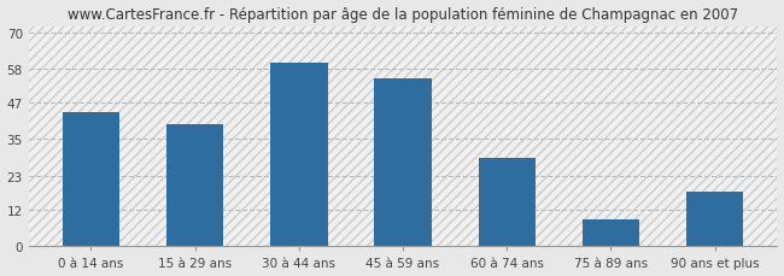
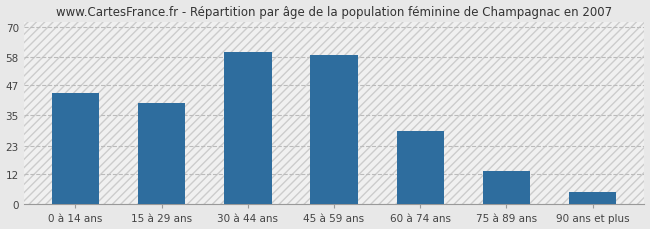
45 à 59 ans: 55 -> 59
75 à 89 ans: 9 -> 13
90 ans et plus: 18 -> 5
